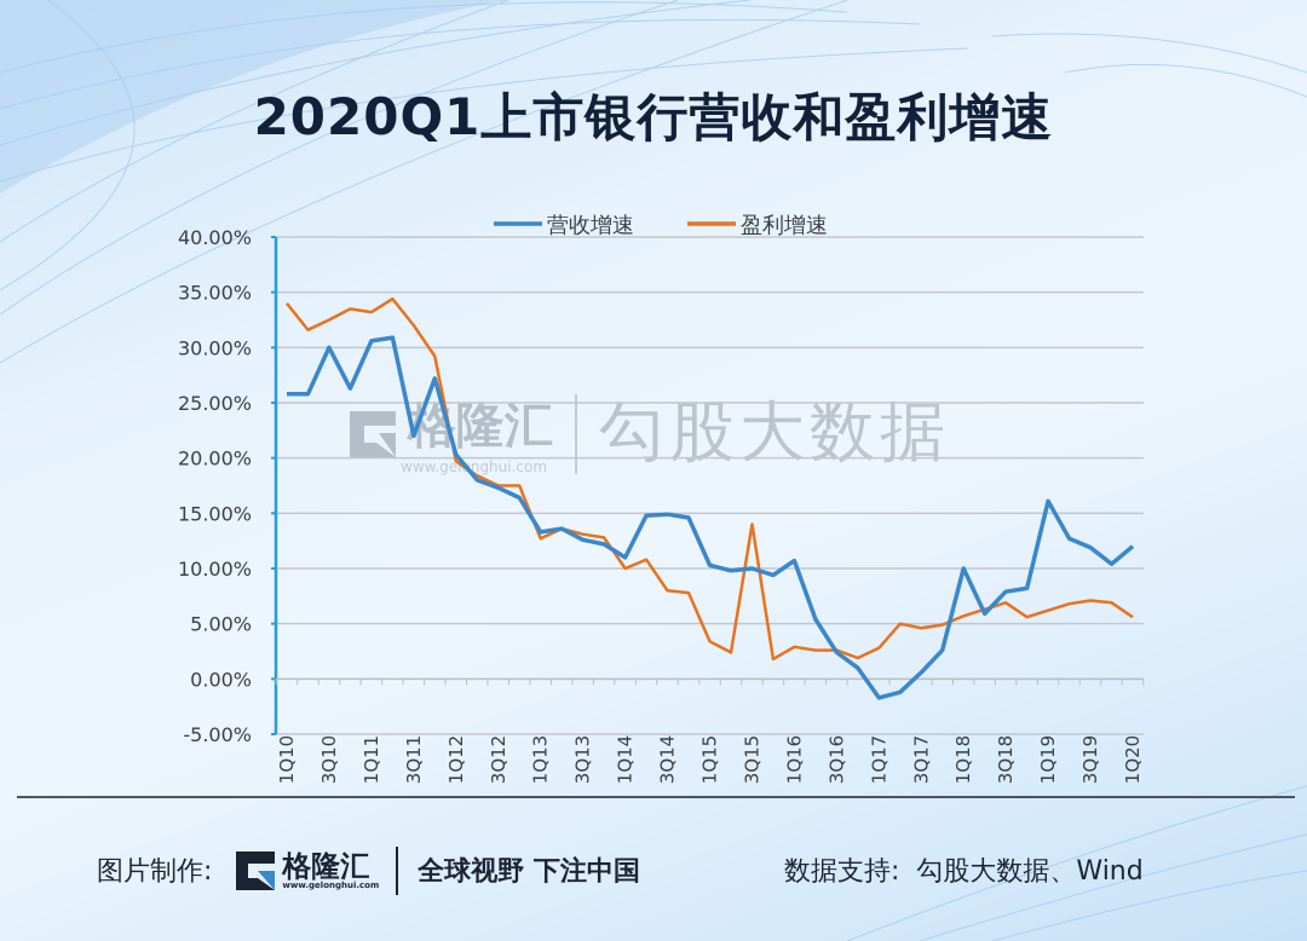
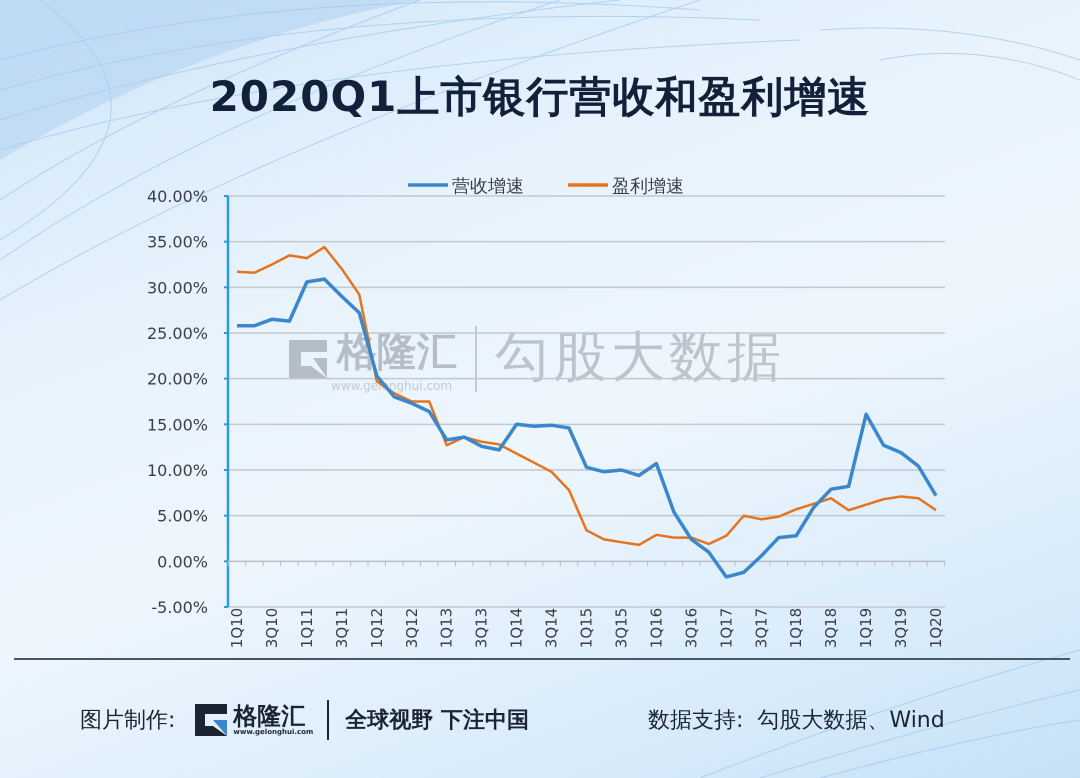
盈利增速/1Q10: 34% -> 32%
营收增速/3Q10: 30% -> 26%
营收增速/3Q11: 22% -> 29%
营收增速/1Q14: 11% -> 15%
盈利增速/1Q14: 10% -> 12%
盈利增速/3Q14: 8% -> 10%
盈利增速/3Q15: 14% -> 2%
营收增速/1Q18: 10% -> 3%
营收增速/1Q20: 12% -> 7%
